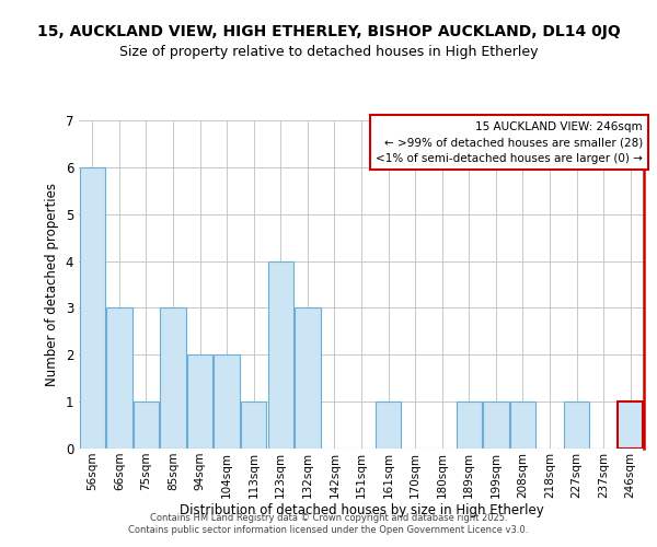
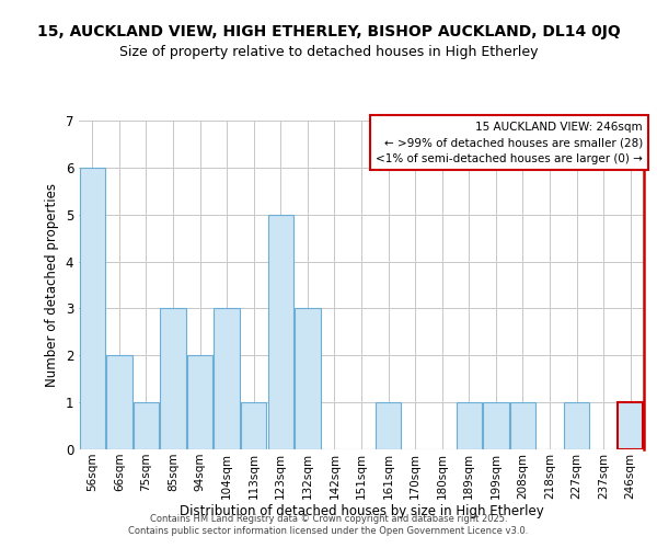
66sqm: 3 -> 2
104sqm: 2 -> 3
123sqm: 4 -> 5
